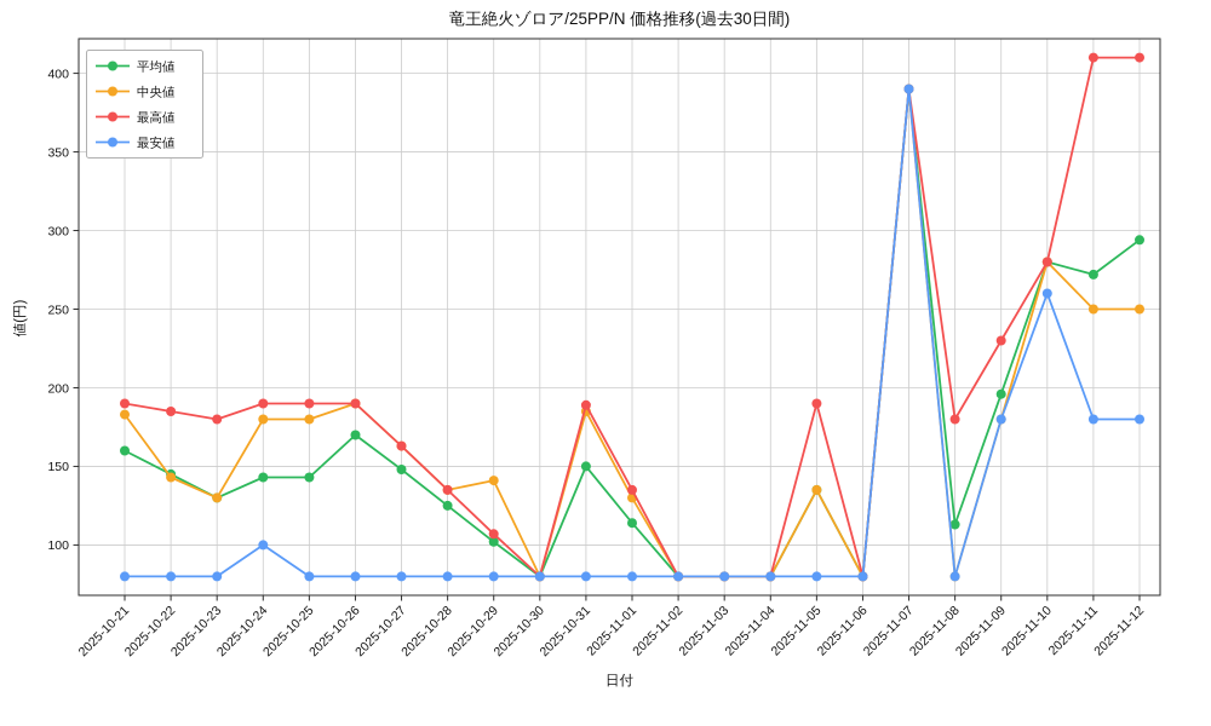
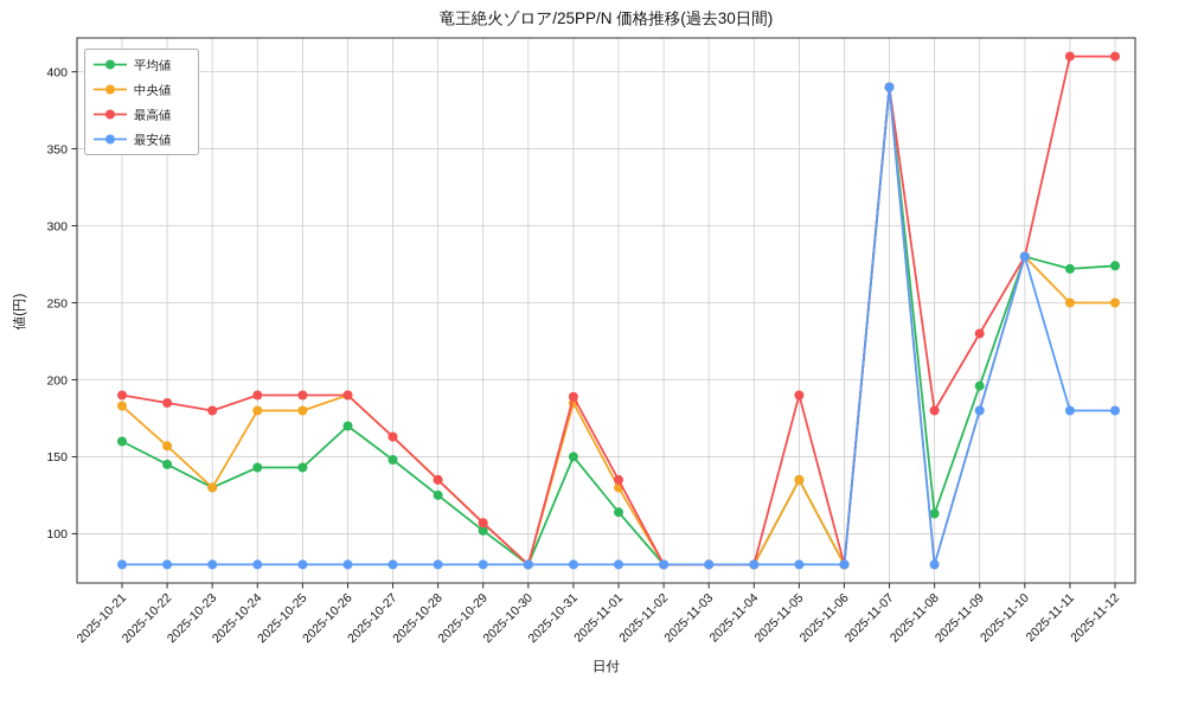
中央値/2025-10-22: 143 -> 157
最安値/2025-10-24: 100 -> 80
中央値/2025-10-29: 141 -> 107
最安値/2025-11-10: 260 -> 280
平均値/2025-11-12: 294 -> 274
